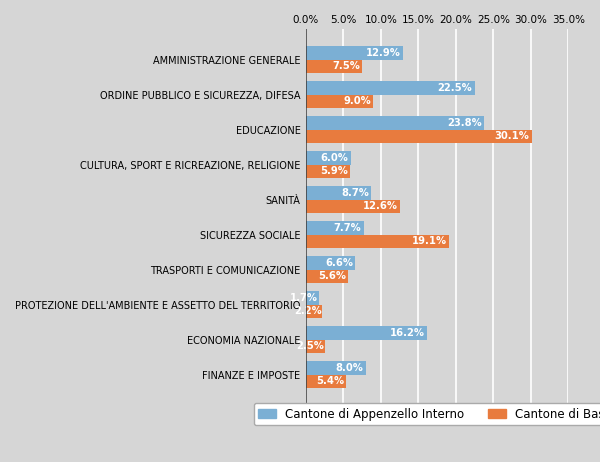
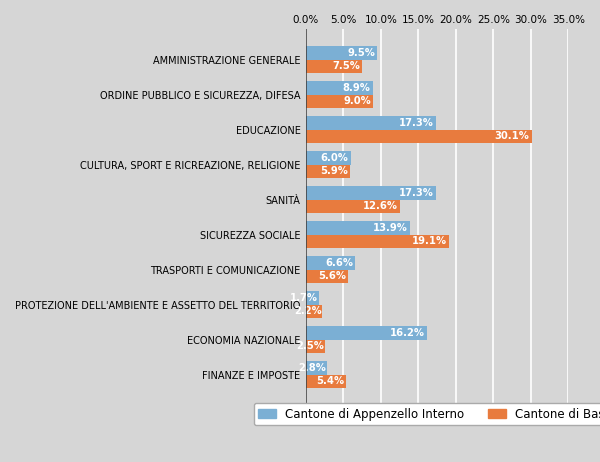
Cantone di Appenzello Interno/AMMINISTRAZIONE GENERALE: 12.9% -> 9.5%
Cantone di Appenzello Interno/ORDINE PUBBLICO E SICUREZZA, DIFESA: 22.5% -> 8.9%
Cantone di Appenzello Interno/EDUCAZIONE: 23.8% -> 17.3%
Cantone di Appenzello Interno/SANITÀ: 8.7% -> 17.3%
Cantone di Appenzello Interno/SICUREZZA SOCIALE: 7.7% -> 13.9%
Cantone di Appenzello Interno/FINANZE E IMPOSTE: 8.0% -> 2.8%
